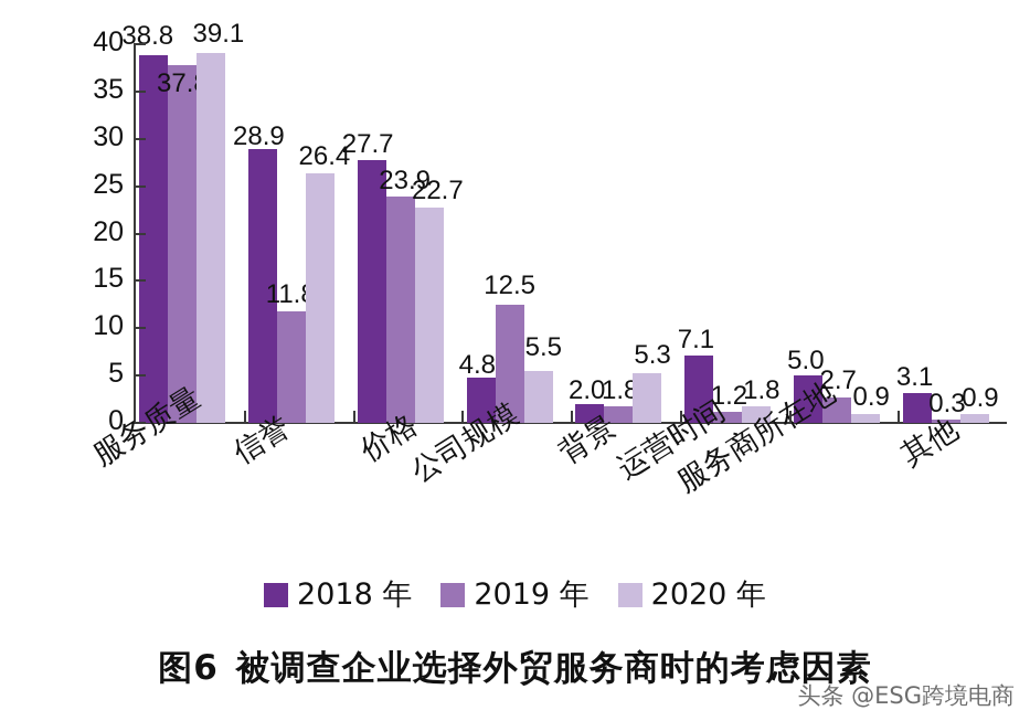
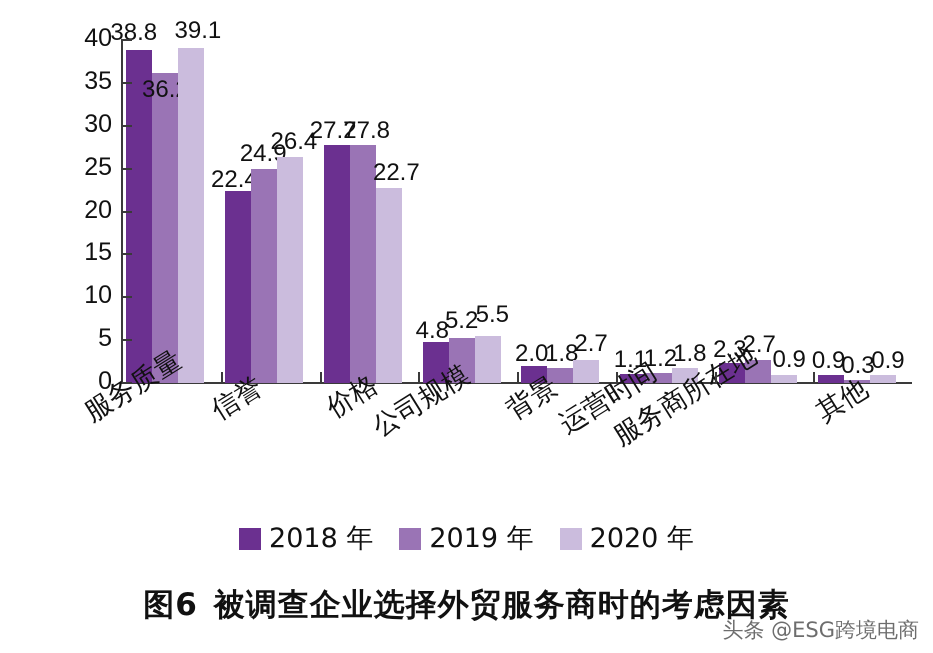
2019 年/服务质量: 37.8 -> 36.2
2018 年/信誉: 28.9 -> 22.4
2019 年/信誉: 11.8 -> 24.9
2019 年/价格: 23.9 -> 27.8
2019 年/公司规模: 12.5 -> 5.2
2020 年/背景: 5.3 -> 2.7
2018 年/运营时间: 7.1 -> 1.1
2018 年/服务商所在地: 5.0 -> 2.3
2018 年/其他: 3.1 -> 0.9
